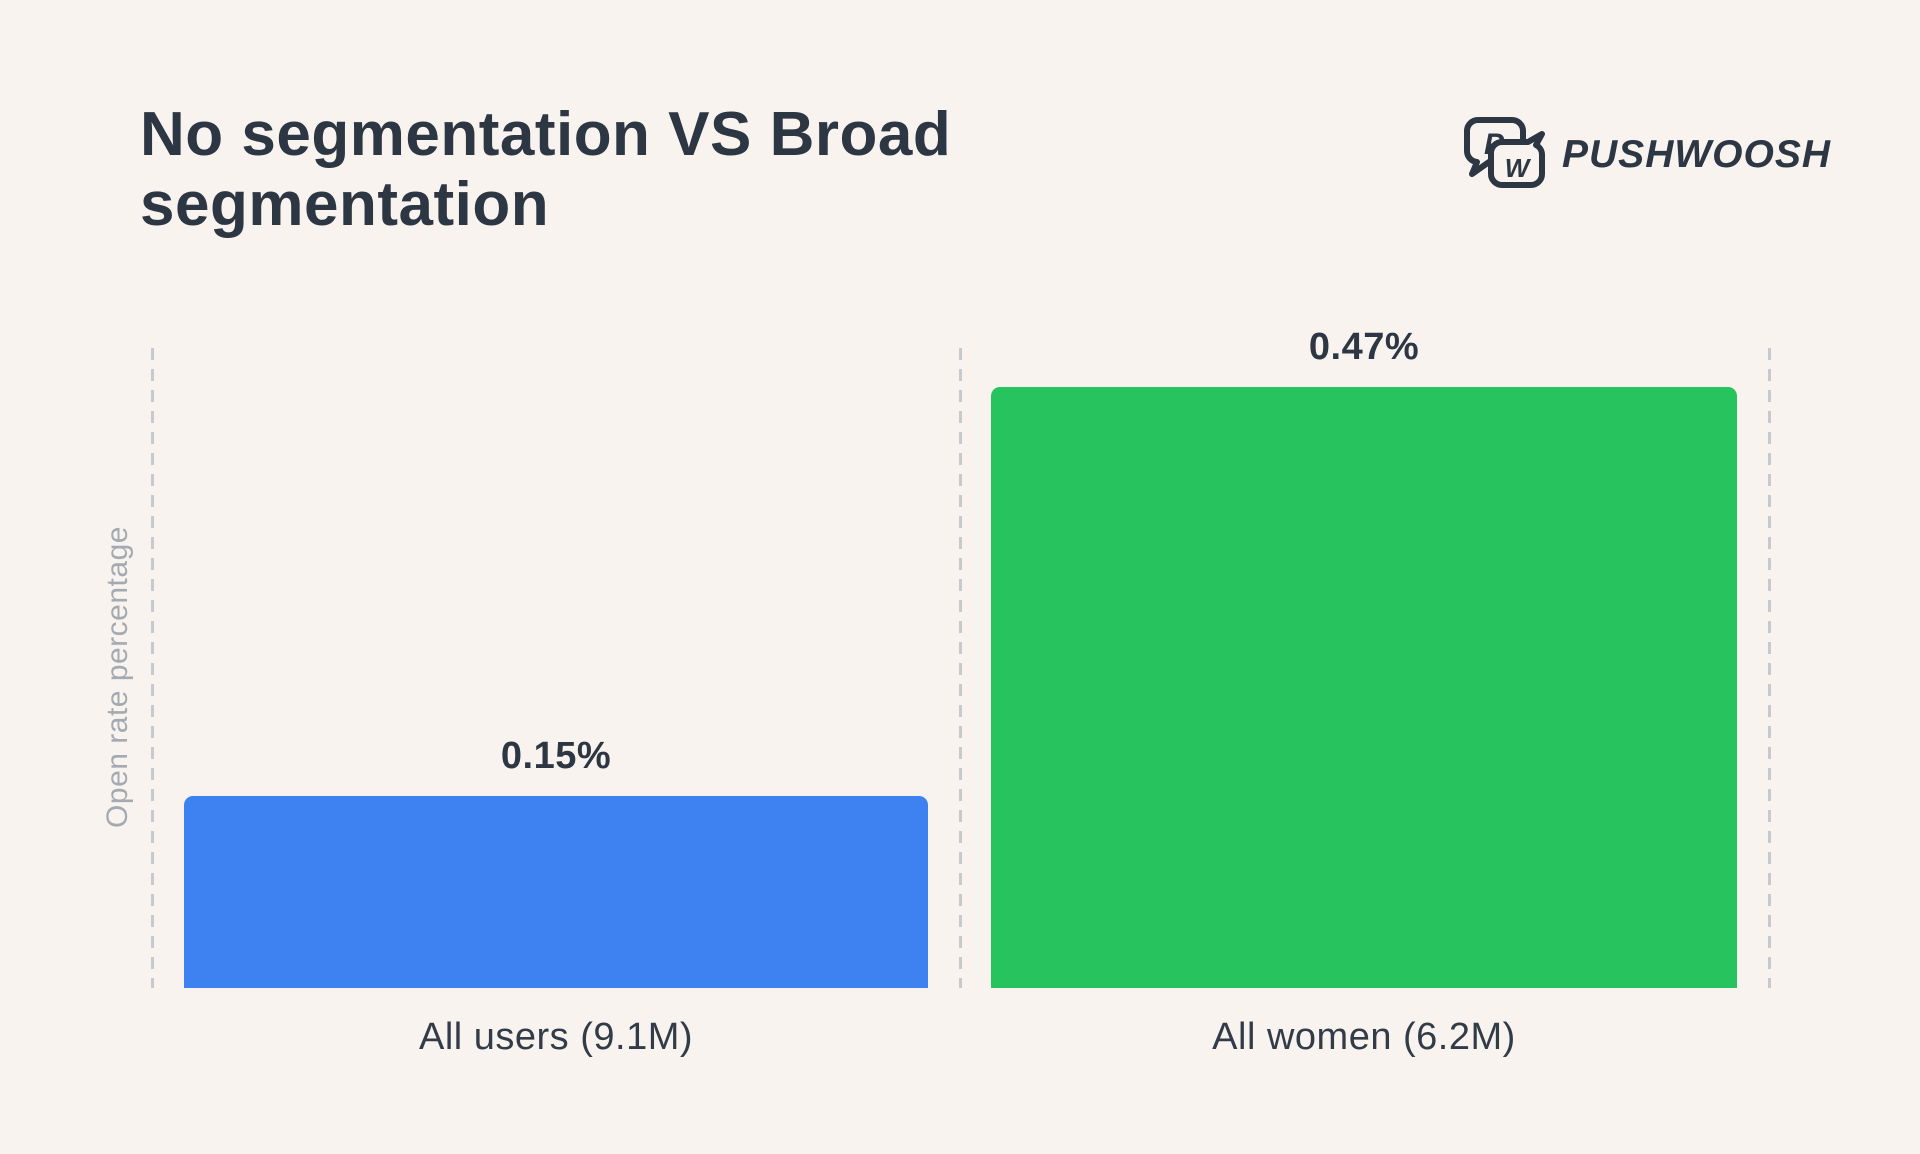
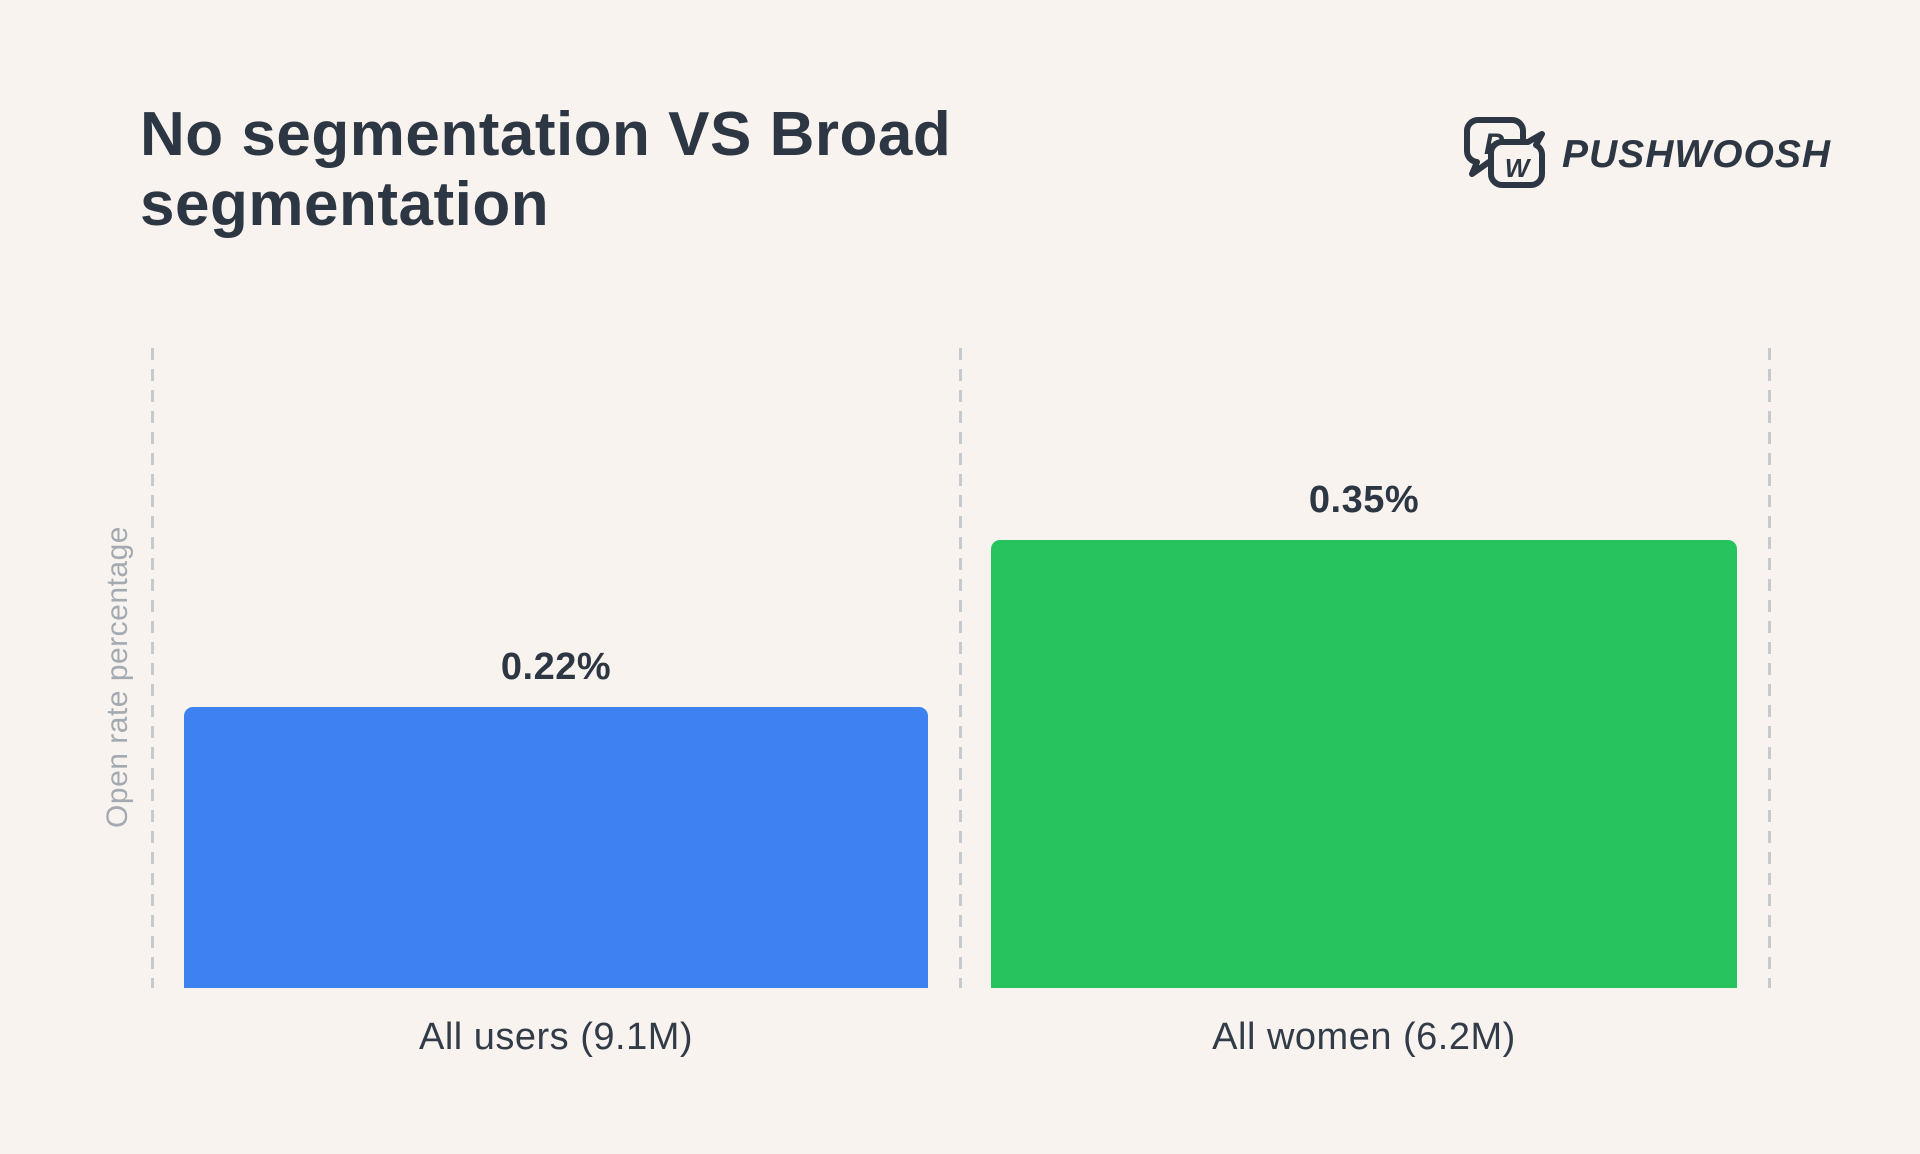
All users (9.1M): 0.15% -> 0.22%
All women (6.2M): 0.47% -> 0.35%
